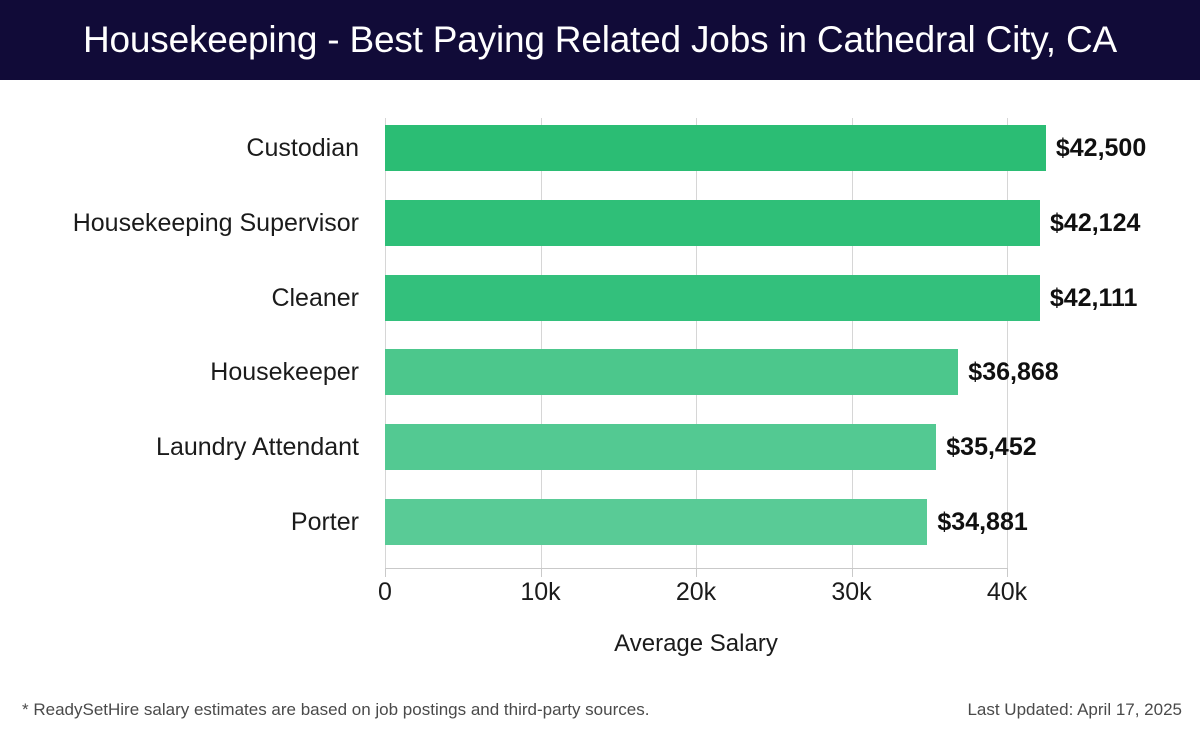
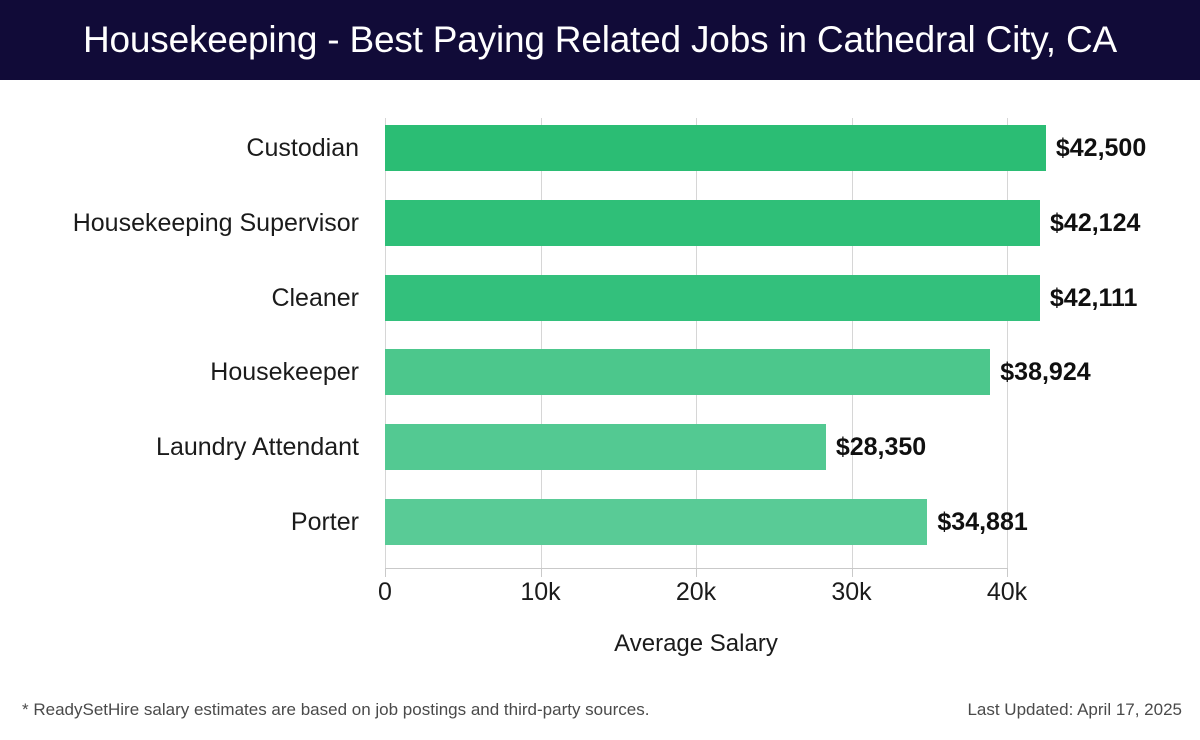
Housekeeper: $36,868 -> $38,924
Laundry Attendant: $35,452 -> $28,350
